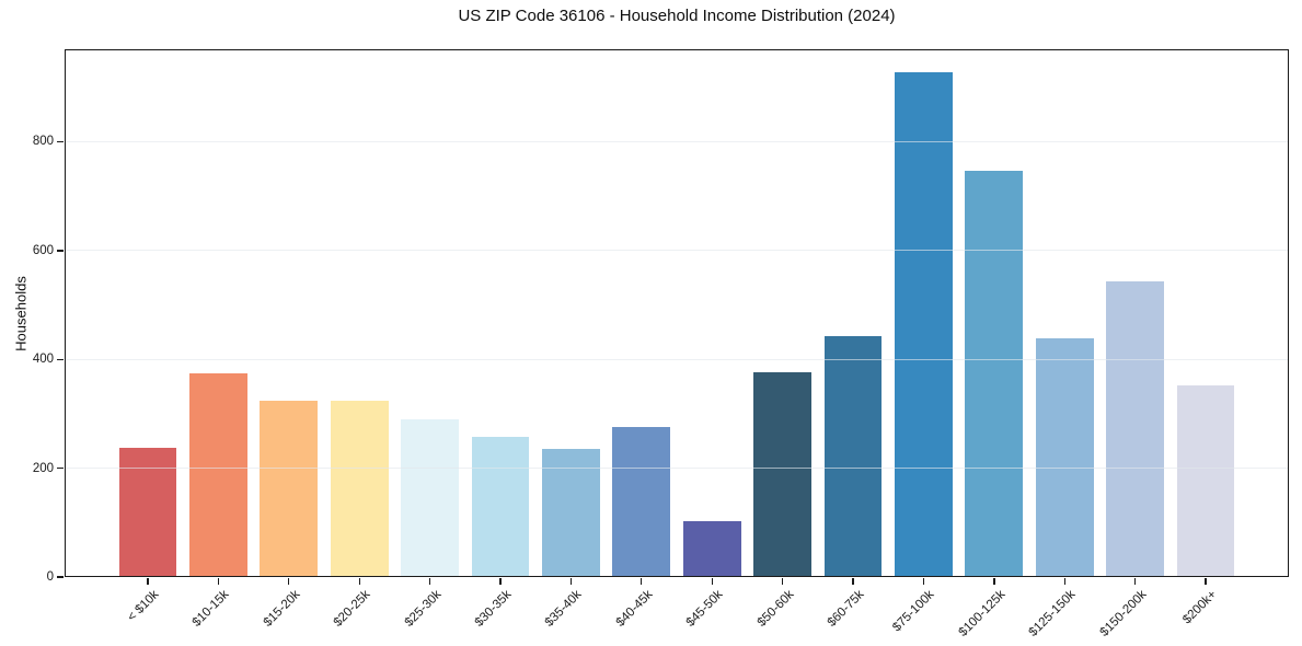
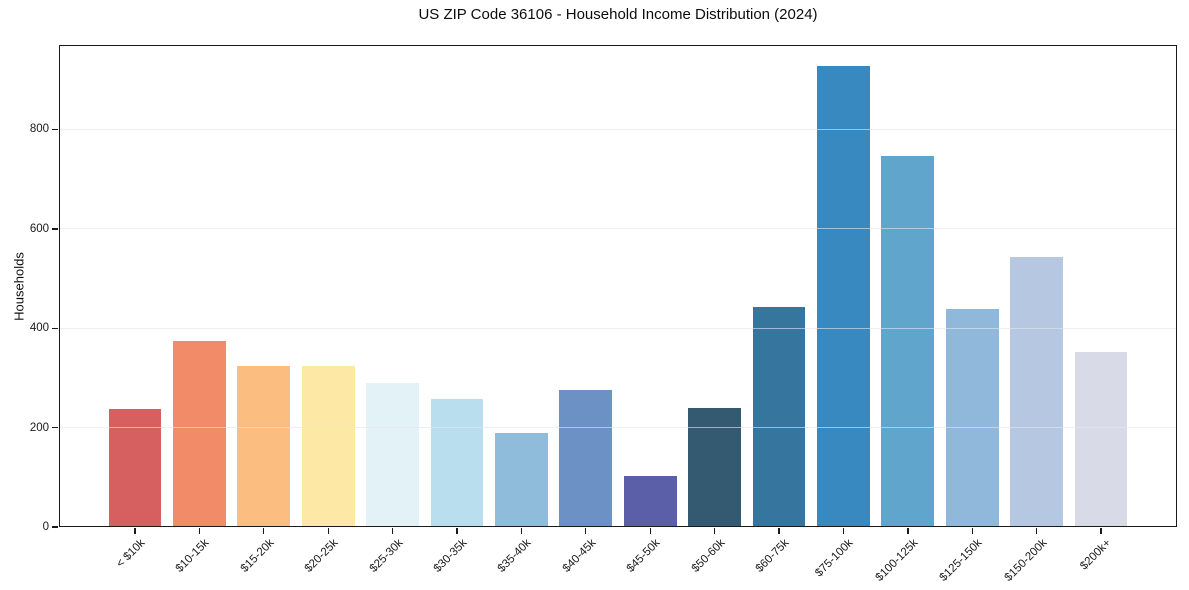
$35-40k: 240 -> 190
$50-60k: 380 -> 240
